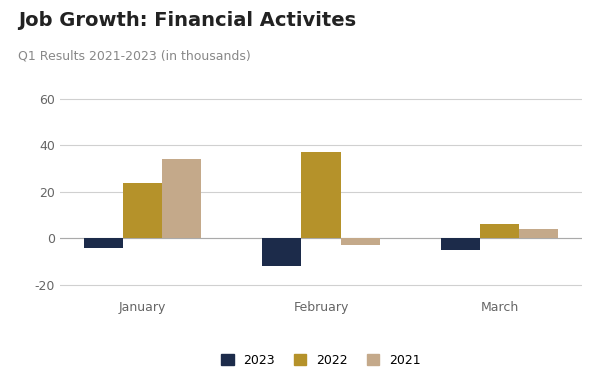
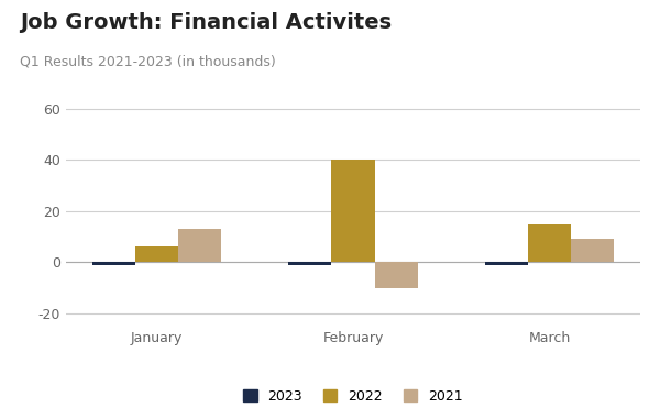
2023/January: -4 -> -1
2022/January: 24 -> 6
2021/January: 34 -> 13
2023/February: -12 -> -1
2022/February: 37 -> 40
2021/February: -3 -> -10
2023/March: -5 -> -1
2022/March: 6 -> 15
2021/March: 4 -> 9
